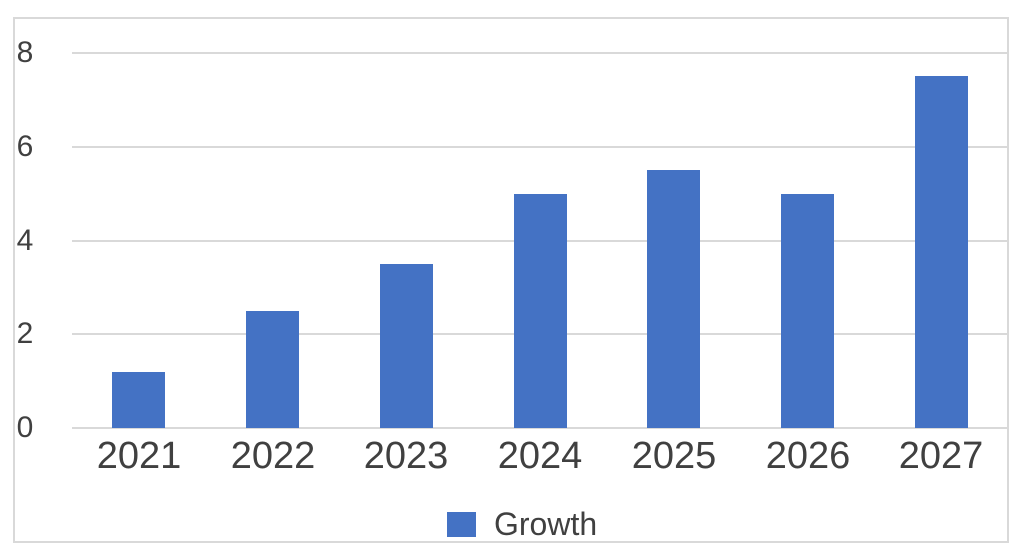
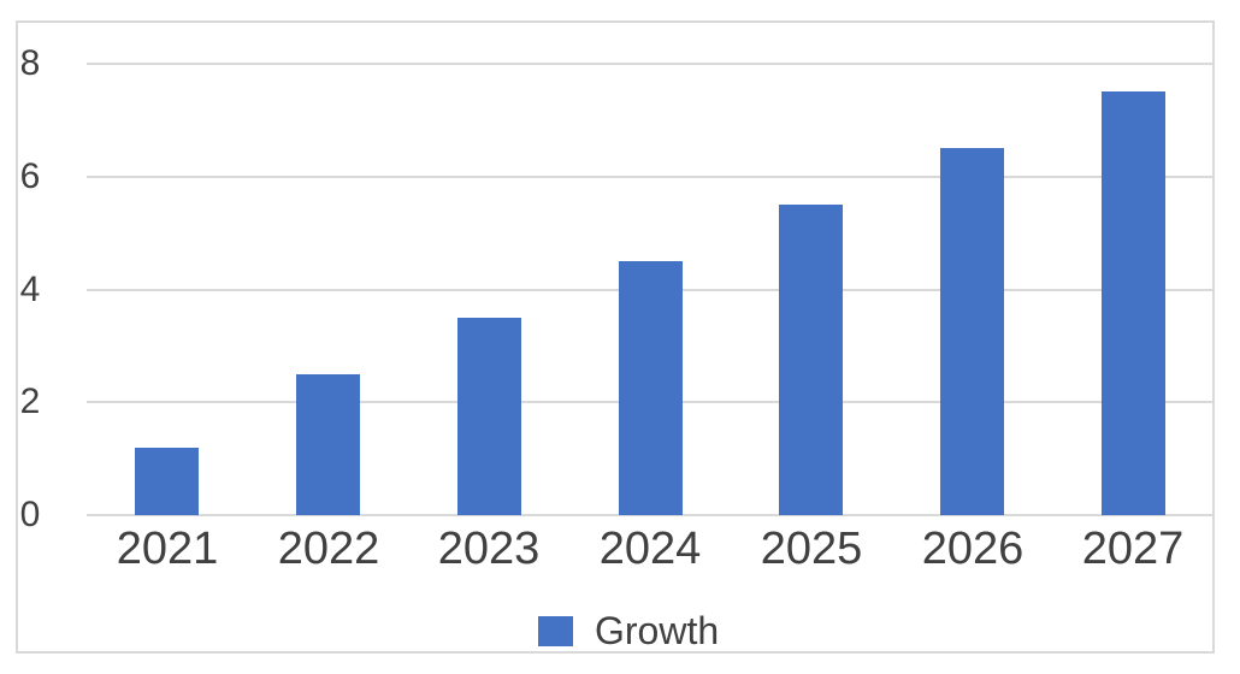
2024: 5.0 -> 4.5
2026: 5.0 -> 6.5
